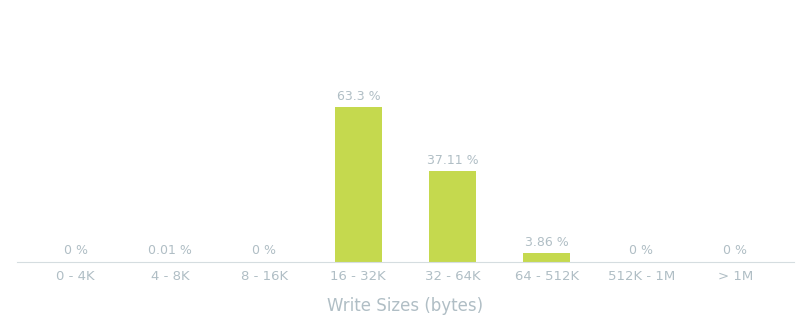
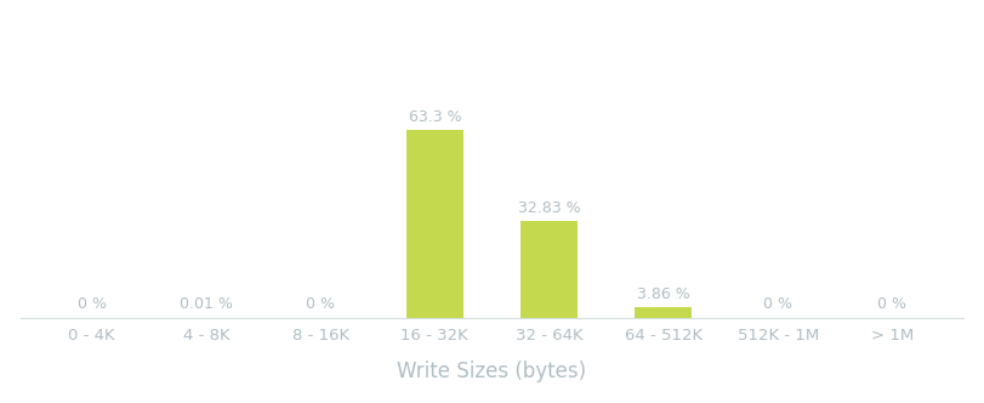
32 - 64K: 37.11 -> 32.83
